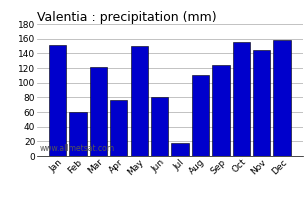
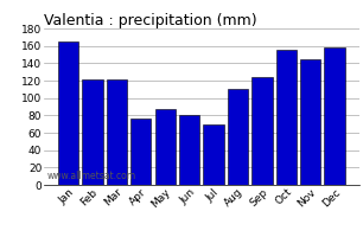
Jan: 152 -> 165
Feb: 60 -> 122
May: 150 -> 87
Jul: 18 -> 70
